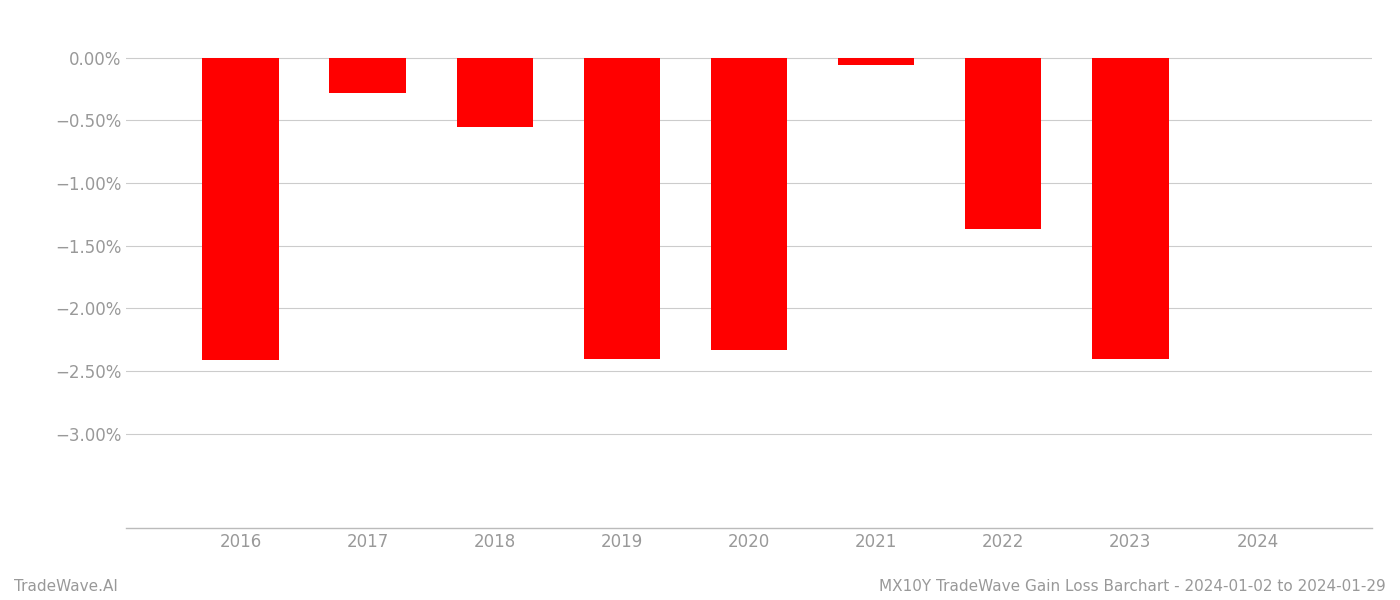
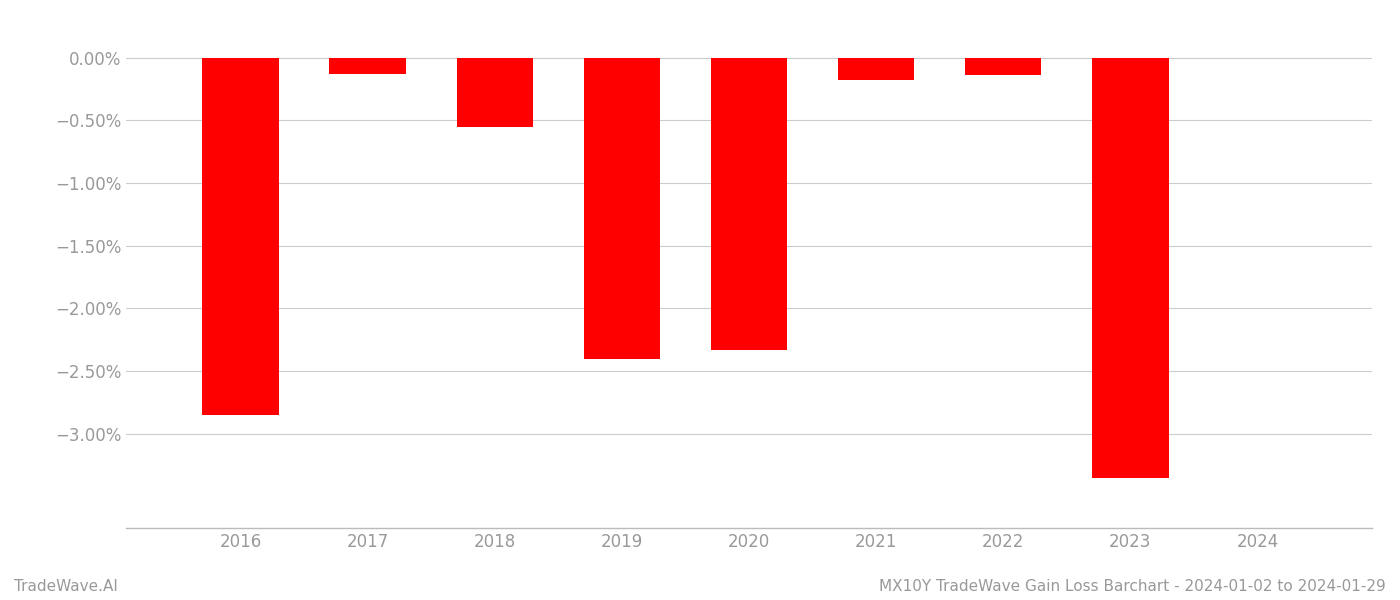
2016: -2.41% -> -2.85%
2017: -0.28% -> -0.13%
2021: -0.06% -> -0.18%
2022: -1.37% -> -0.14%
2023: -2.40% -> -3.35%
